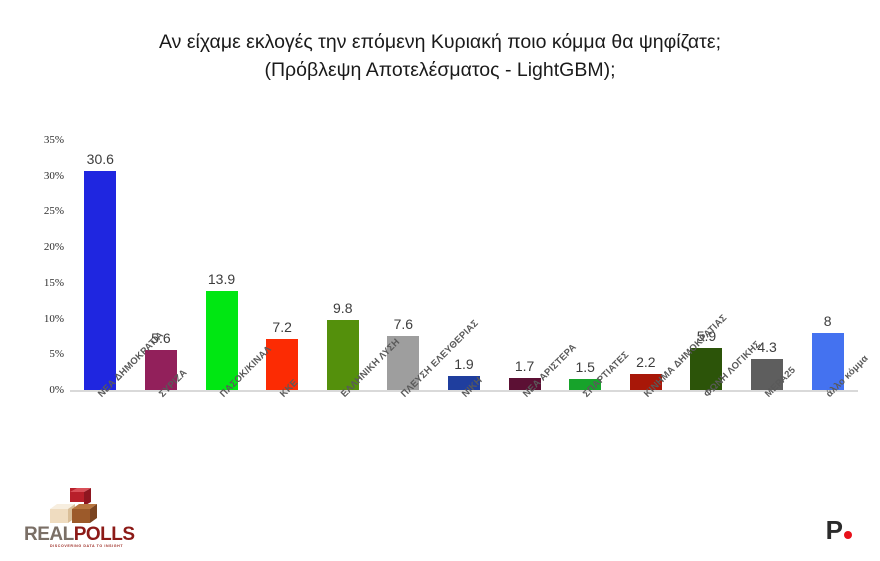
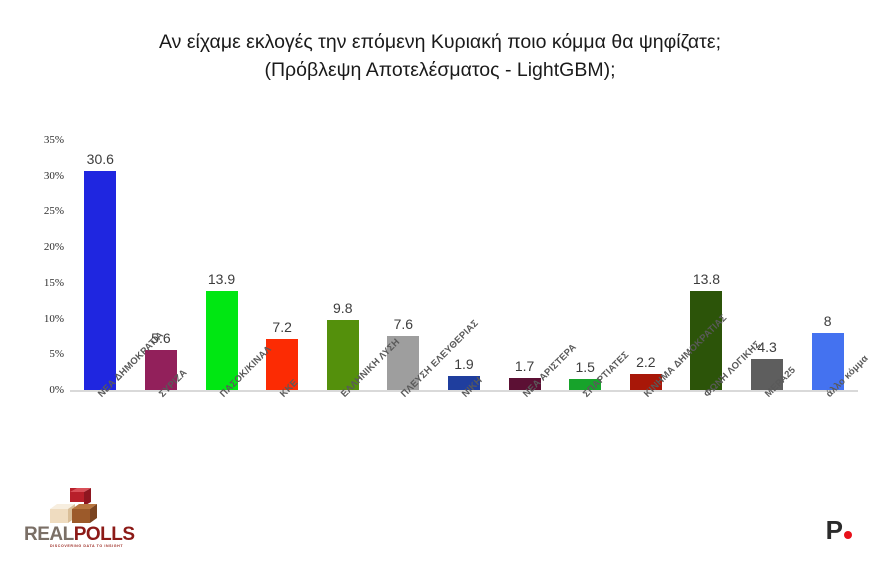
ΦΩΝΗ ΛΟΓΙΚΗΣ: 5.9 -> 13.8
